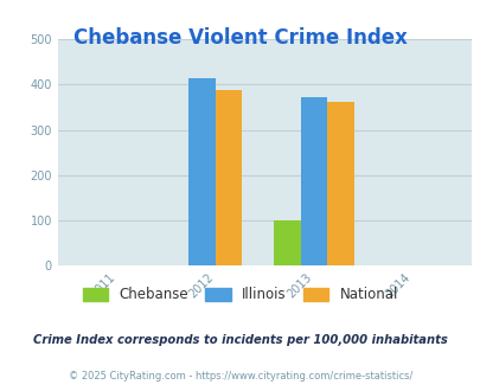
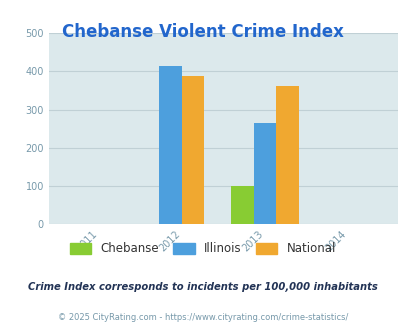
2013: 373 -> 265
